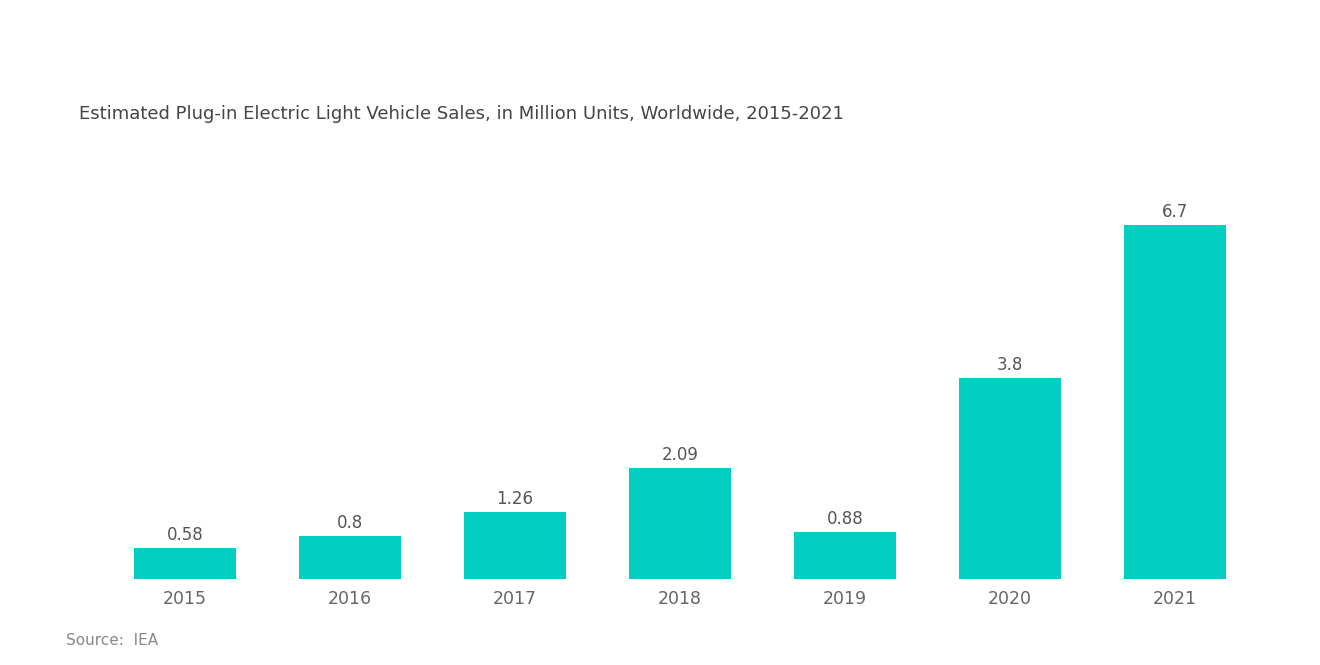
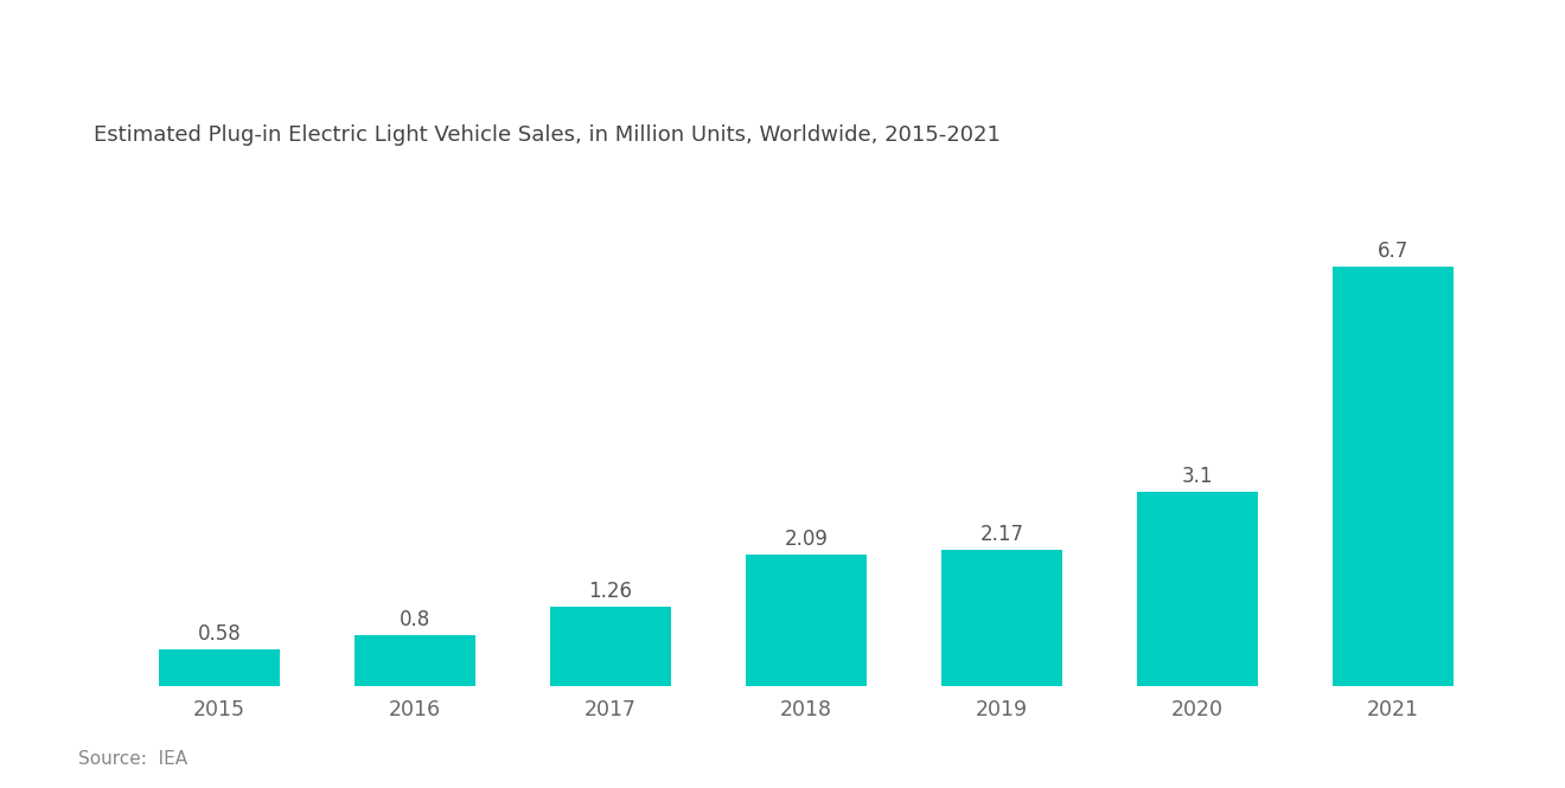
2019: 0.88 -> 2.17
2020: 3.8 -> 3.1
